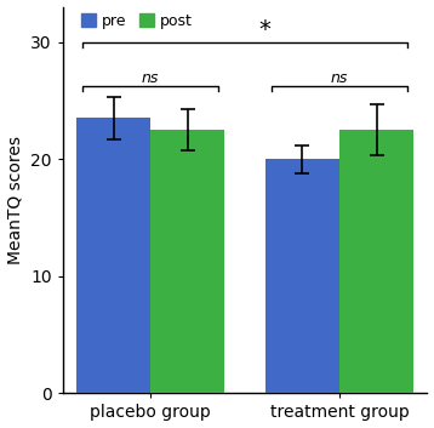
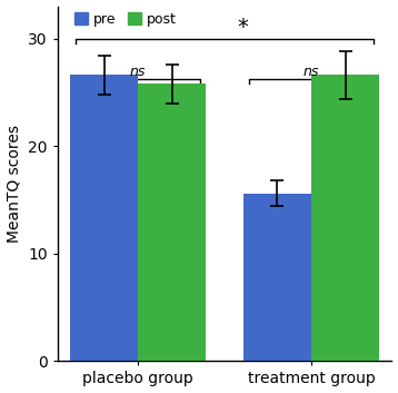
pre/placebo group: 23.5 -> 26.6
post/placebo group: 22.5 -> 25.8
pre/treatment group: 20.0 -> 15.6
post/treatment group: 22.5 -> 26.6
